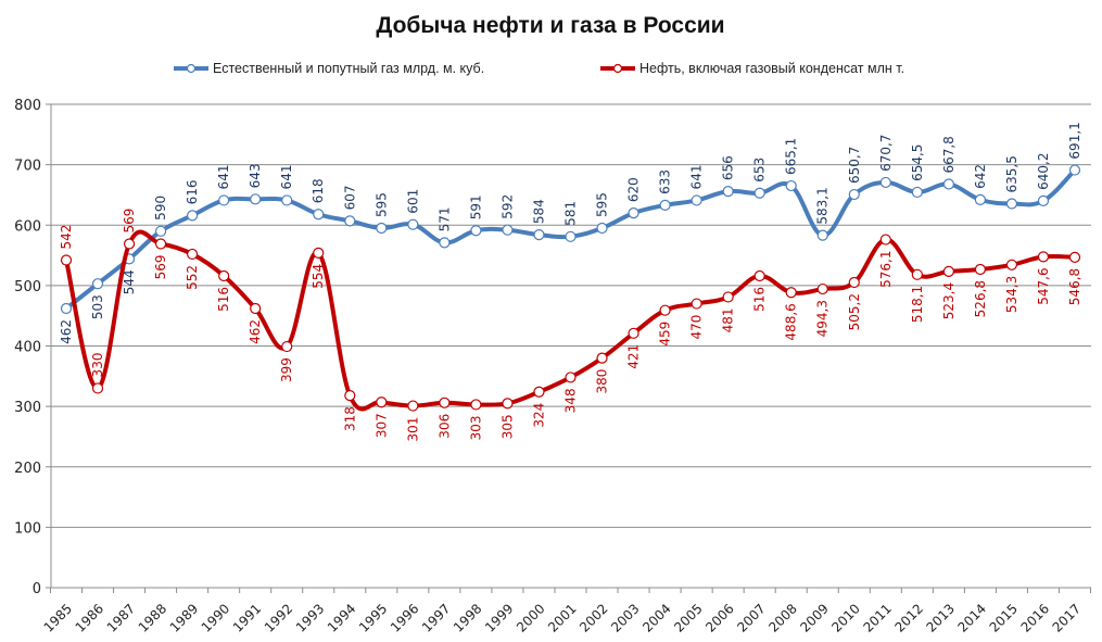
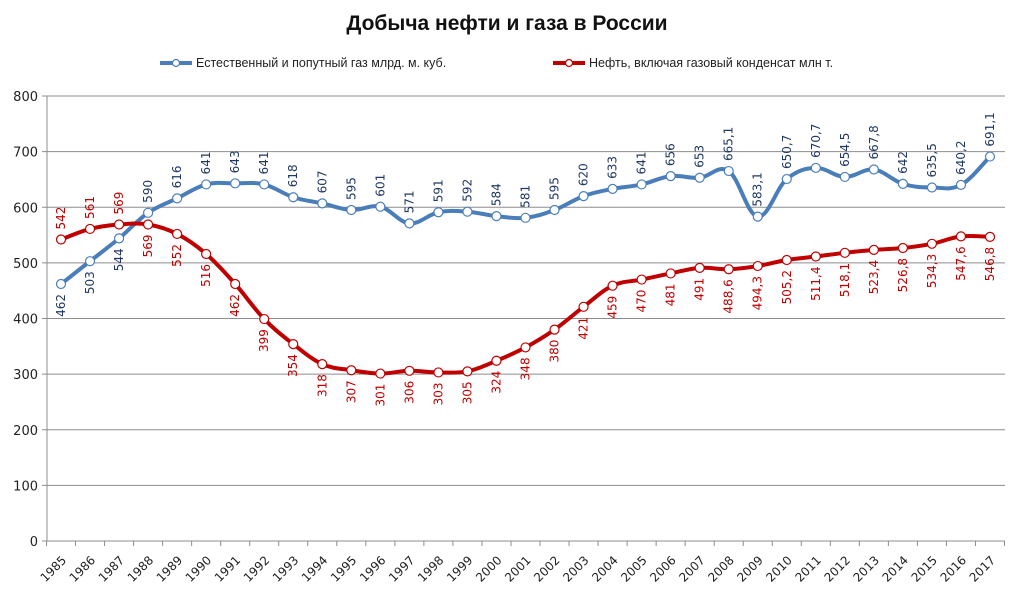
Нефть, включая газовый конденсат млн т./1986: 330 -> 561
Нефть, включая газовый конденсат млн т./1993: 554 -> 354
Нефть, включая газовый конденсат млн т./2007: 516 -> 491
Нефть, включая газовый конденсат млн т./2011: 576,1 -> 511,4
